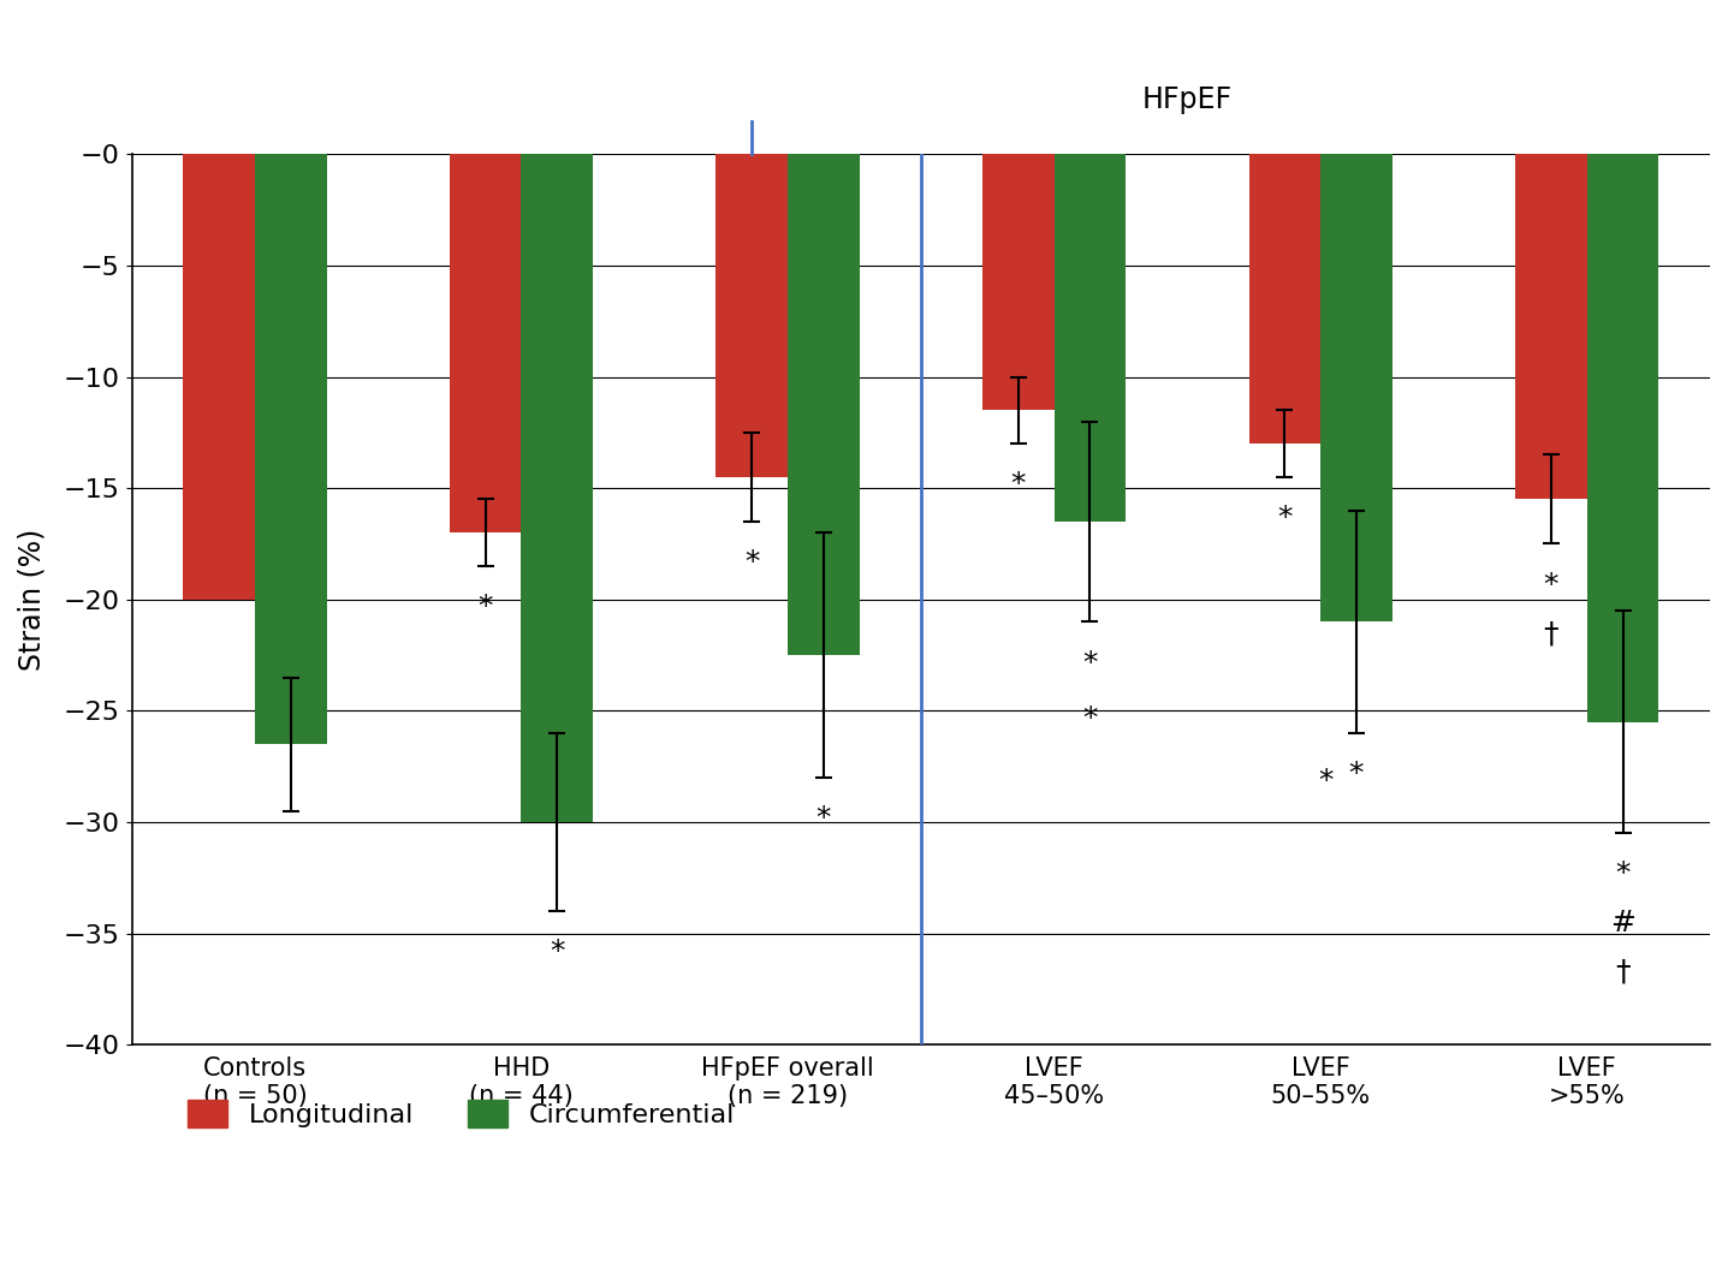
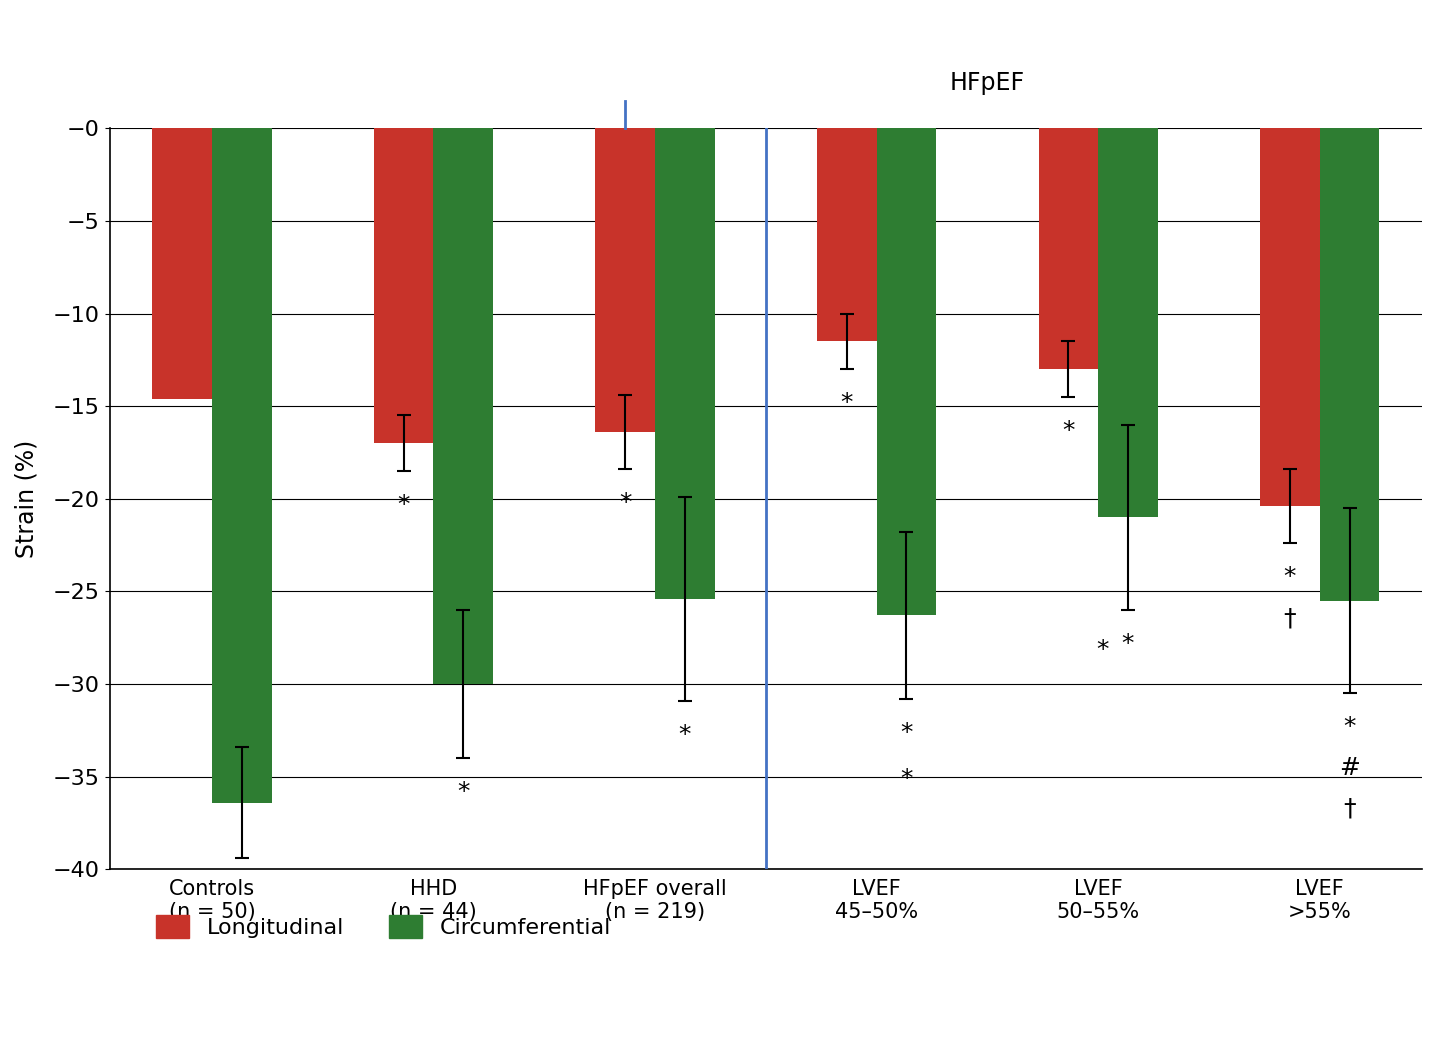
Longitudinal/Controls (n = 50): -20.0 -> -14.6
Circumferential/Controls (n = 50): -26.5 -> -36.4
Longitudinal/HFpEF overall (n = 219): -14.5 -> -16.4
Circumferential/HFpEF overall (n = 219): -22.5 -> -25.4
Circumferential/LVEF 45–50%: -16.5 -> -26.3
Longitudinal/LVEF >55%: -15.5 -> -20.4
